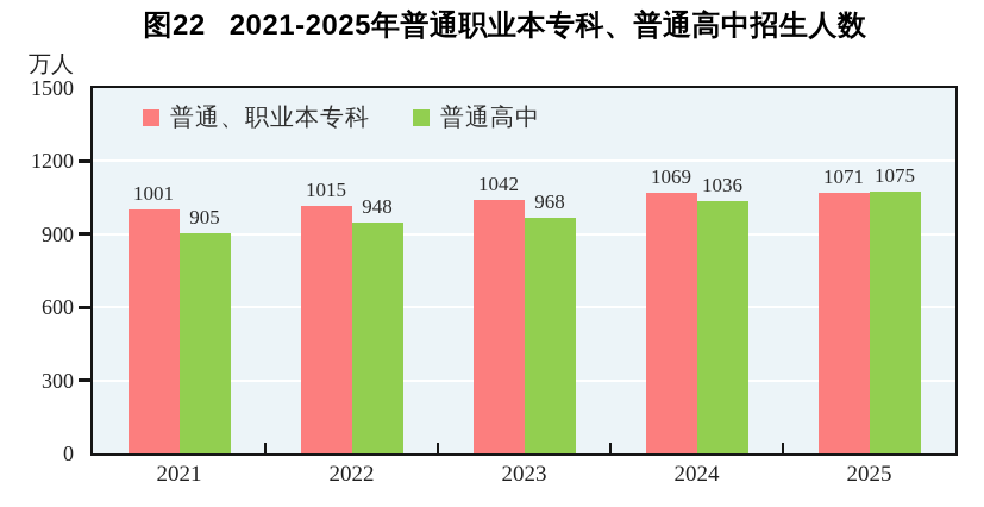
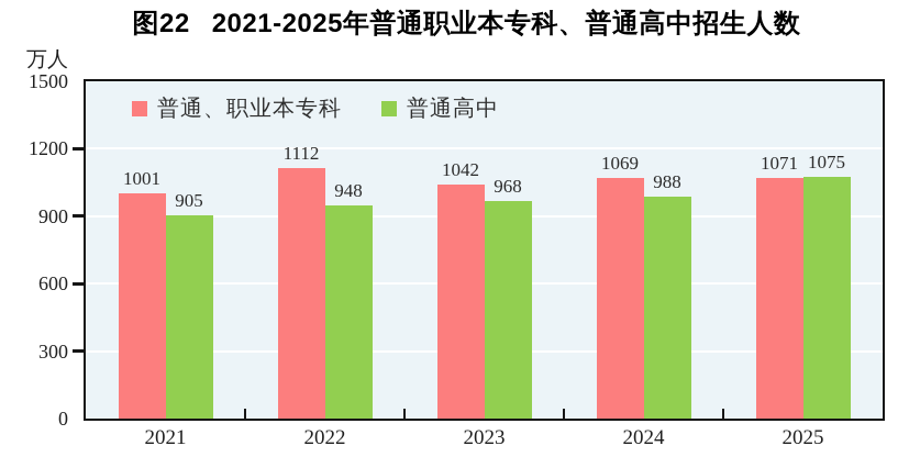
普通、职业本专科/2022: 1015 -> 1112
普通高中/2024: 1036 -> 988
